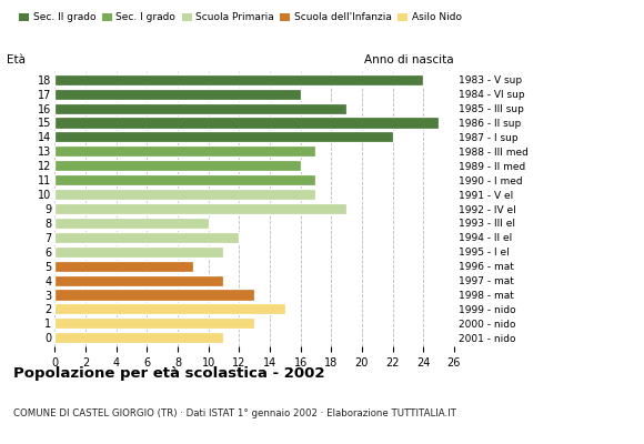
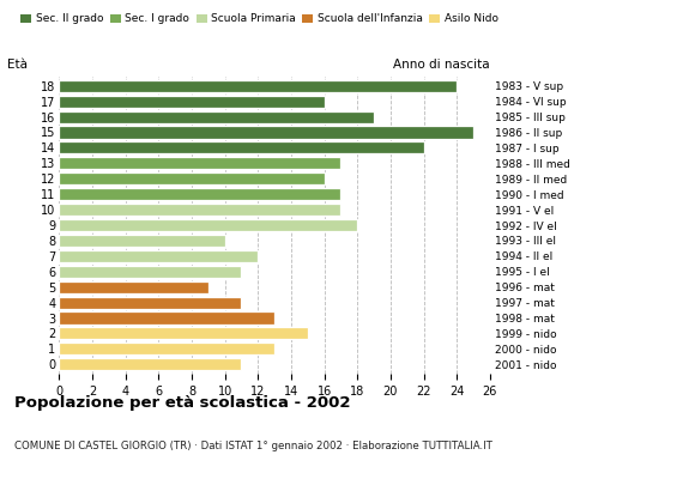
9: 19 -> 18
